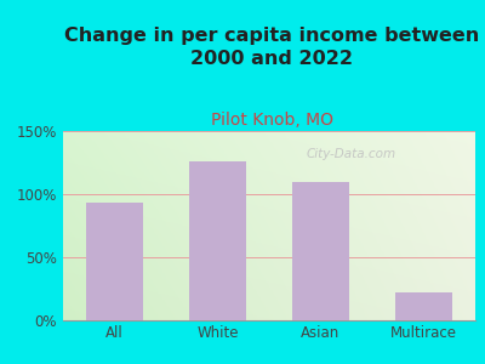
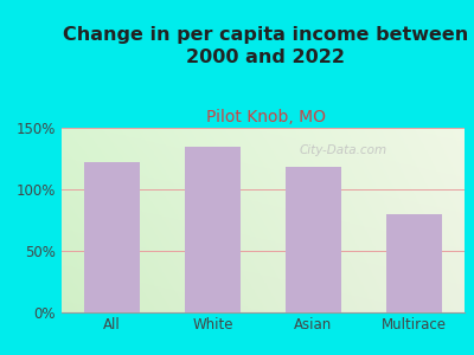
All: 93% -> 122%
White: 126% -> 135%
Asian: 110% -> 118%
Multirace: 22% -> 80%
